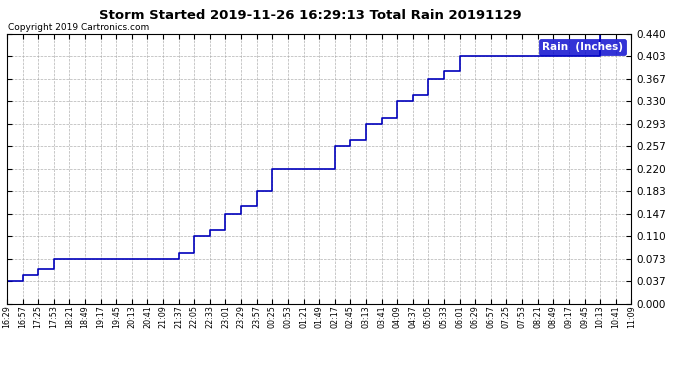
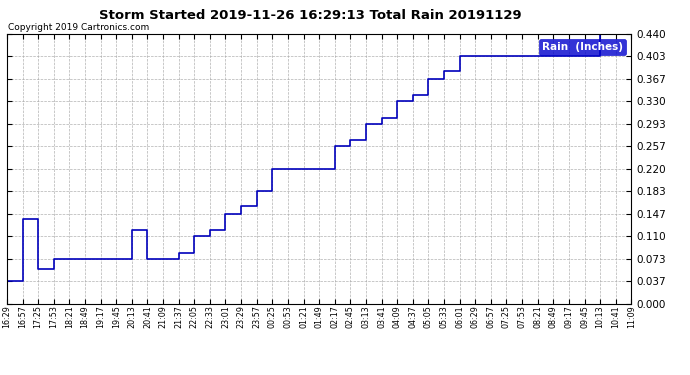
17:25: 0.047 -> 0.138
20:41: 0.073 -> 0.120
